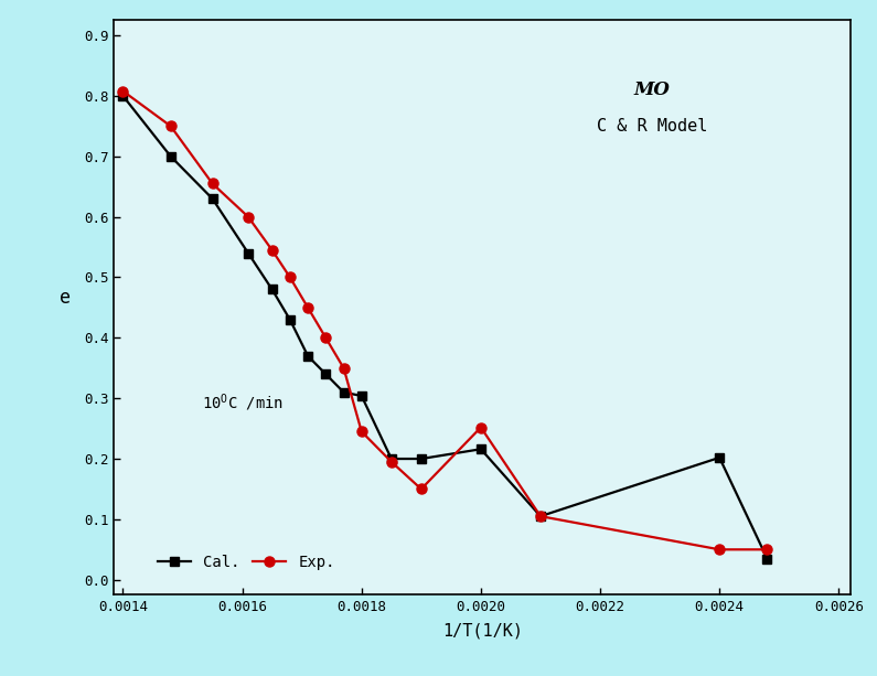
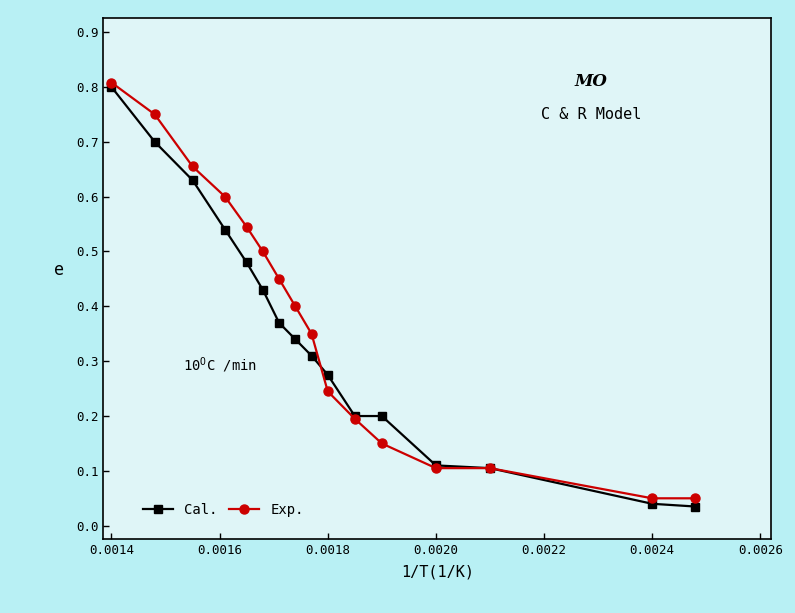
Cal./0.0018: 0.304 -> 0.275
Cal./0.0020: 0.216 -> 0.110
Exp./0.0020: 0.252 -> 0.105
Cal./0.0024: 0.202 -> 0.040
